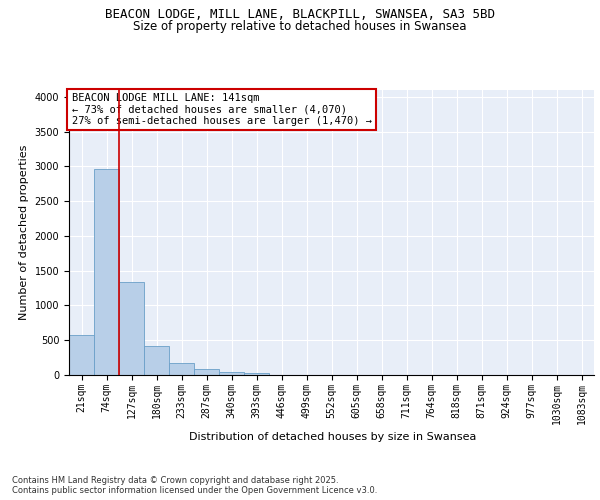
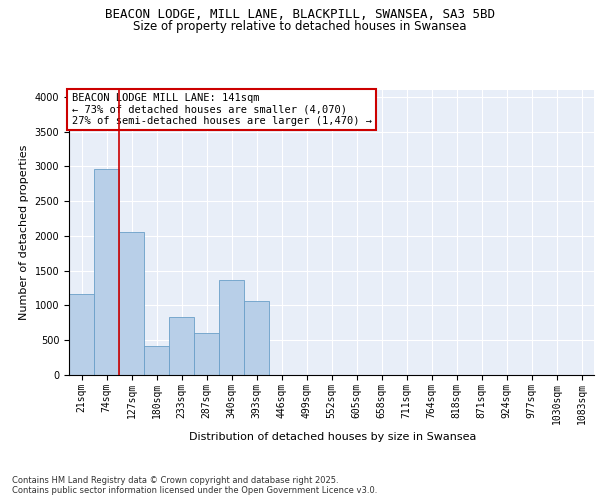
21sqm: 580 -> 1160
127sqm: 1340 -> 2060
233sqm: 180 -> 840
287sqm: 90 -> 600
340sqm: 50 -> 1360
393sqm: 30 -> 1060
